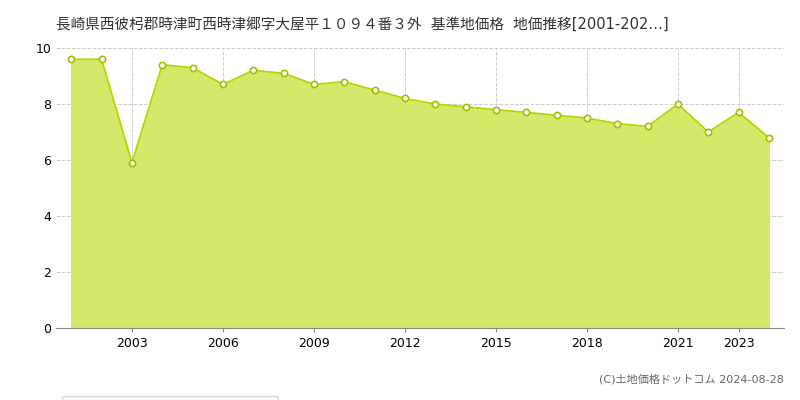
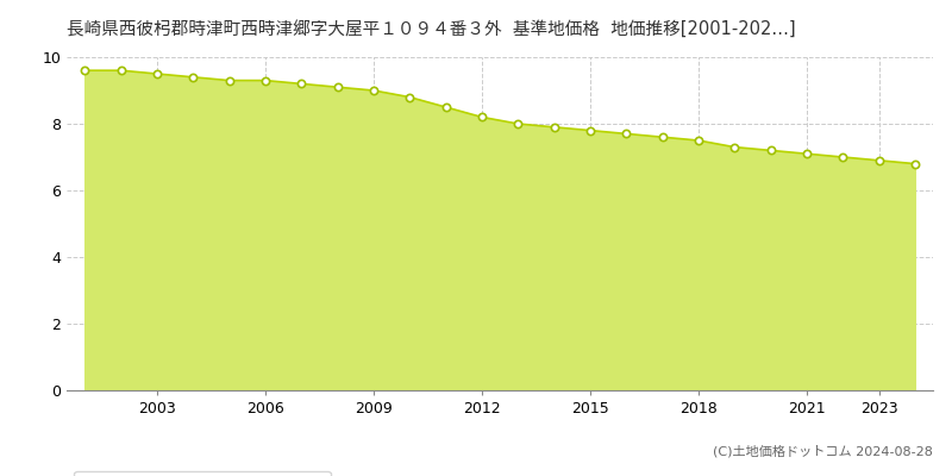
2003: 5.9 -> 9.5
2006: 8.7 -> 9.3
2009: 8.7 -> 9.0
2021: 8.0 -> 7.1
2023: 7.7 -> 6.9
